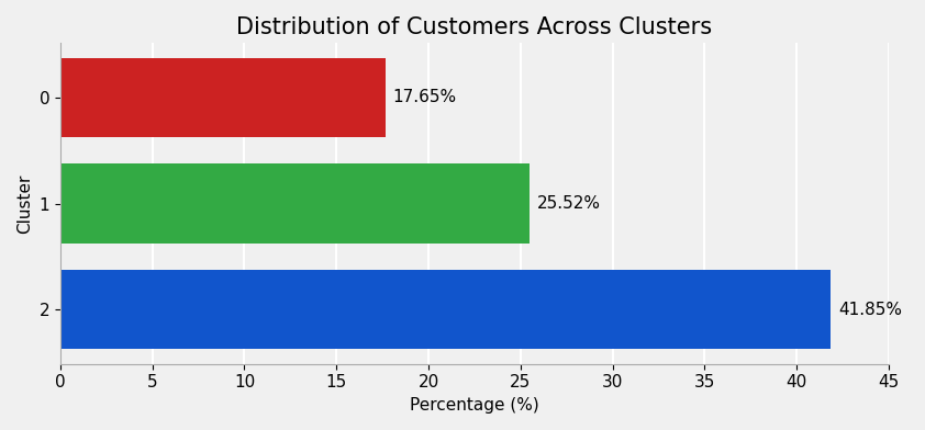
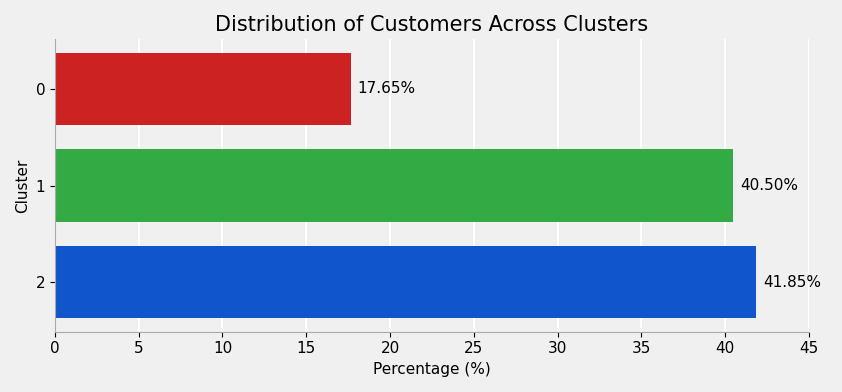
1: 25.52% -> 40.50%
